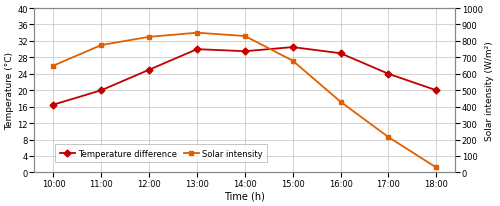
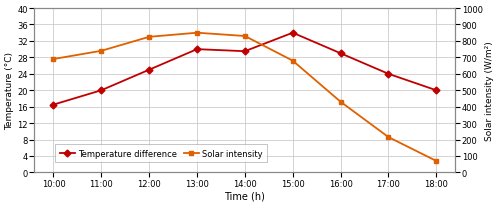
Solar intensity/10:00: 650 -> 690
Solar intensity/11:00: 780 -> 740
Temperature difference/15:00: 30.5 -> 34.0
Solar intensity/18:00: 30 -> 70
